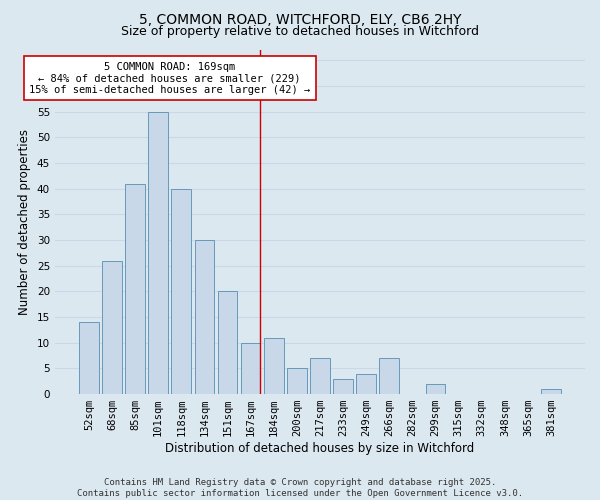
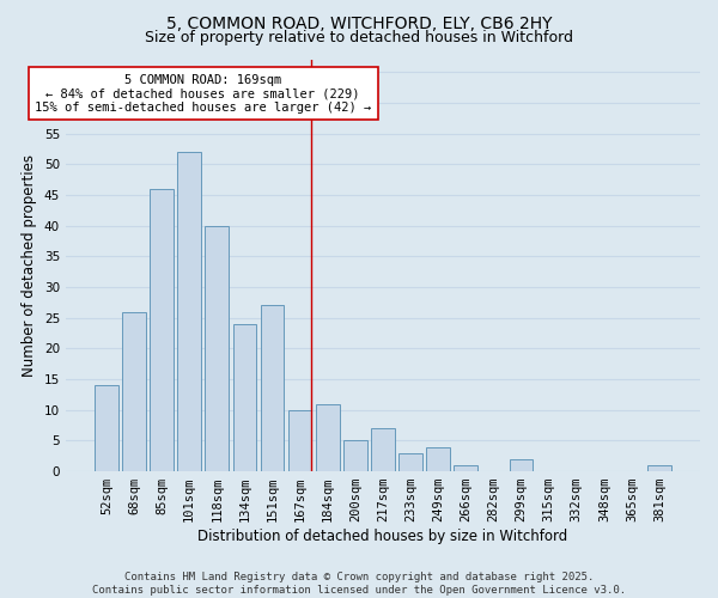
85sqm: 41 -> 46
101sqm: 55 -> 52
134sqm: 30 -> 24
151sqm: 20 -> 27
266sqm: 7 -> 1
